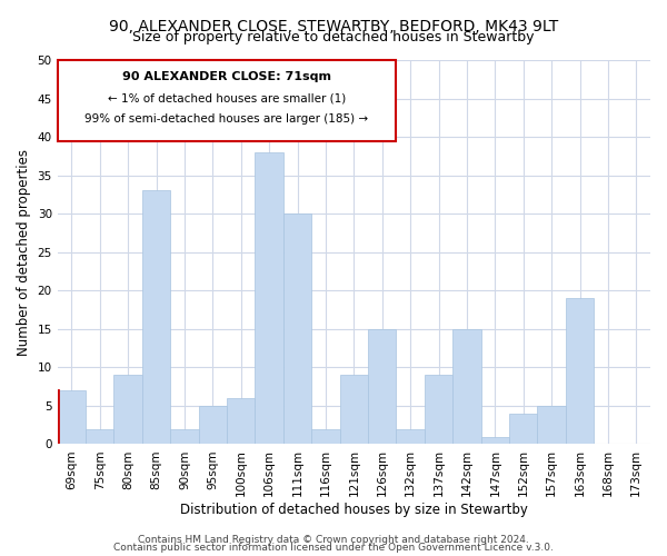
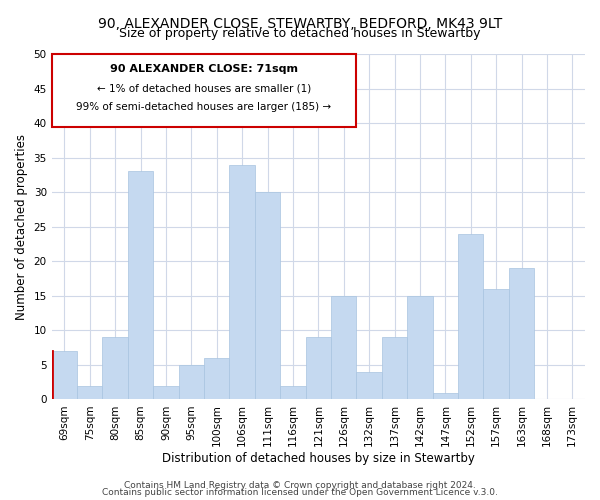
106sqm: 38 -> 34
132sqm: 2 -> 4
152sqm: 4 -> 24
157sqm: 5 -> 16
